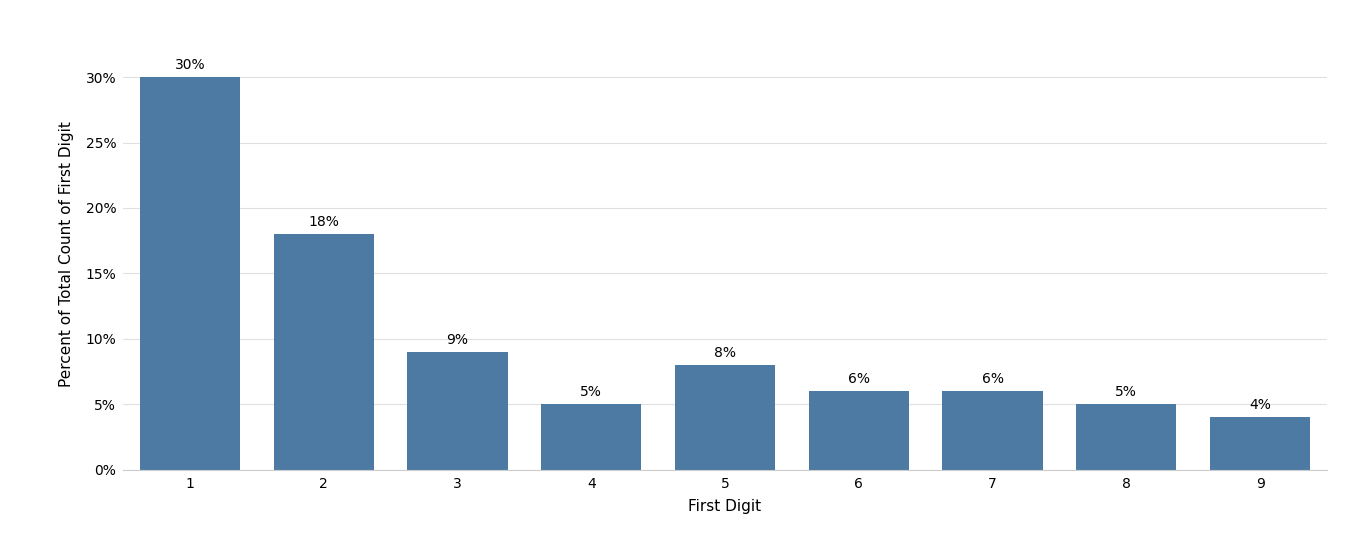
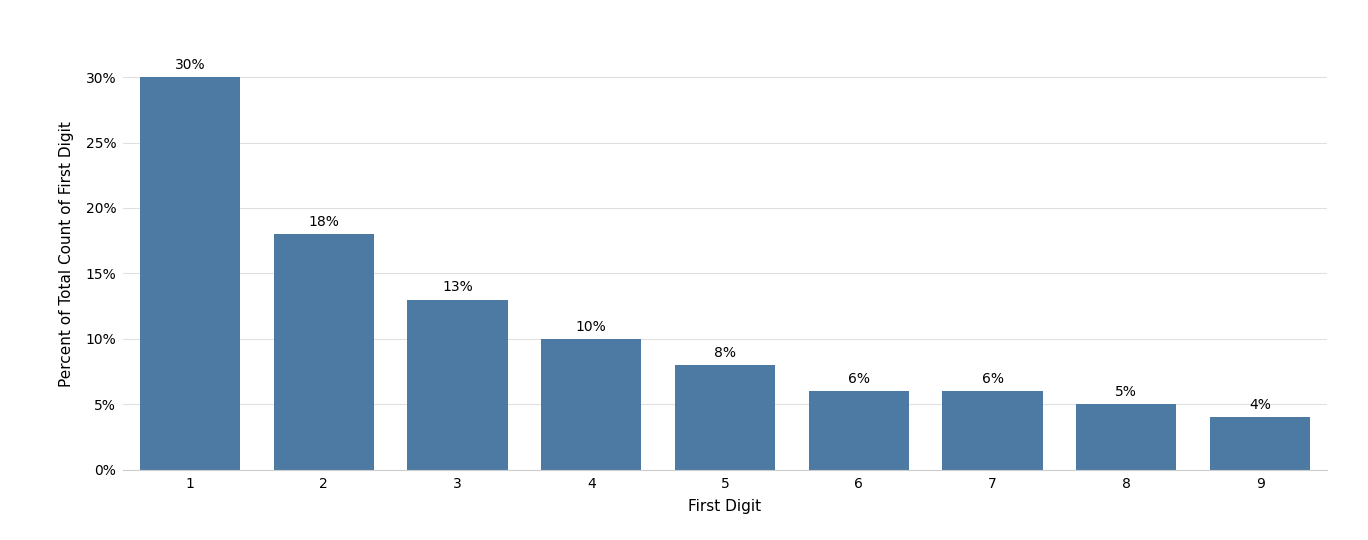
3: 9% -> 13%
4: 5% -> 10%
